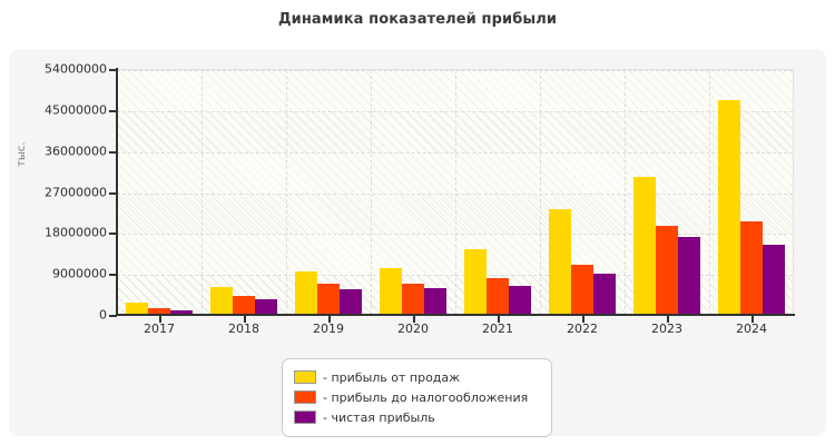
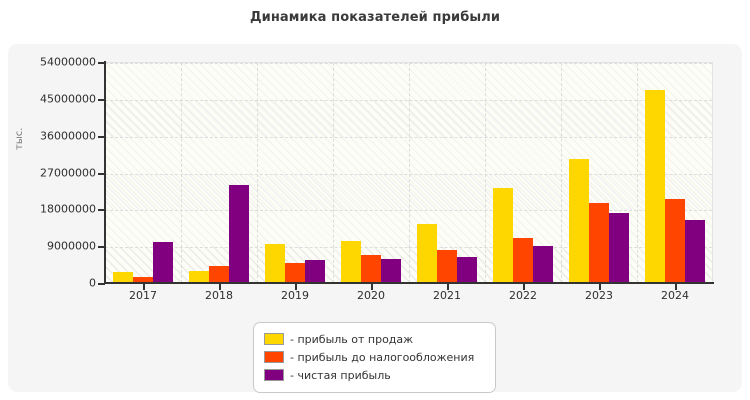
- чистая прибыль/2017: 1000000 -> 10000000
- прибыль от продаж/2018: 6000000 -> 3000000
- чистая прибыль/2018: 4000000 -> 24000000
- прибыль до налогообложения/2019: 7000000 -> 5000000
